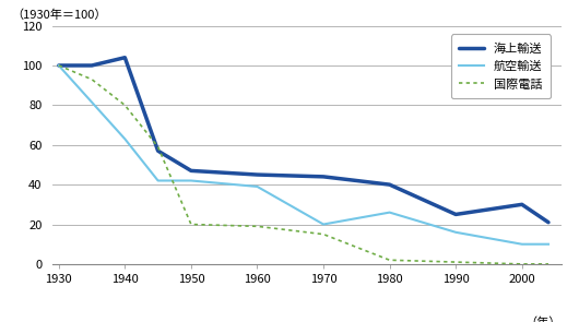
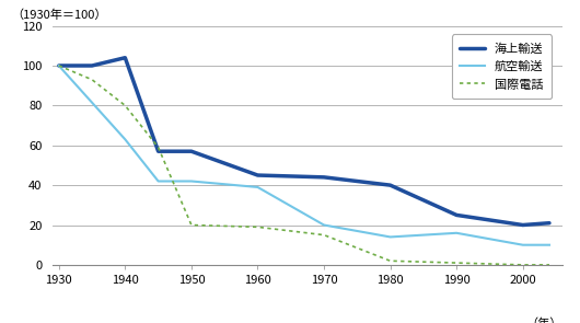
海上輸送/1950: 47 -> 57
航空輸送/1980: 26 -> 14
海上輸送/2000: 30 -> 20
